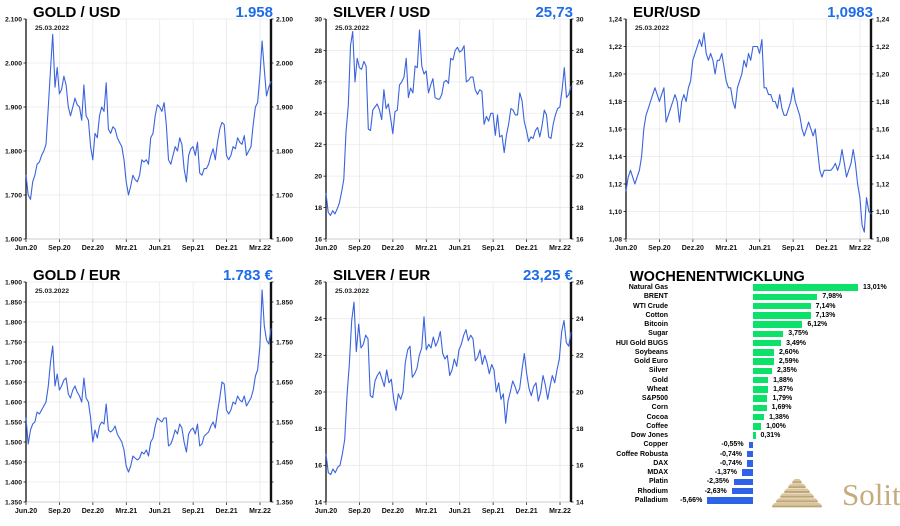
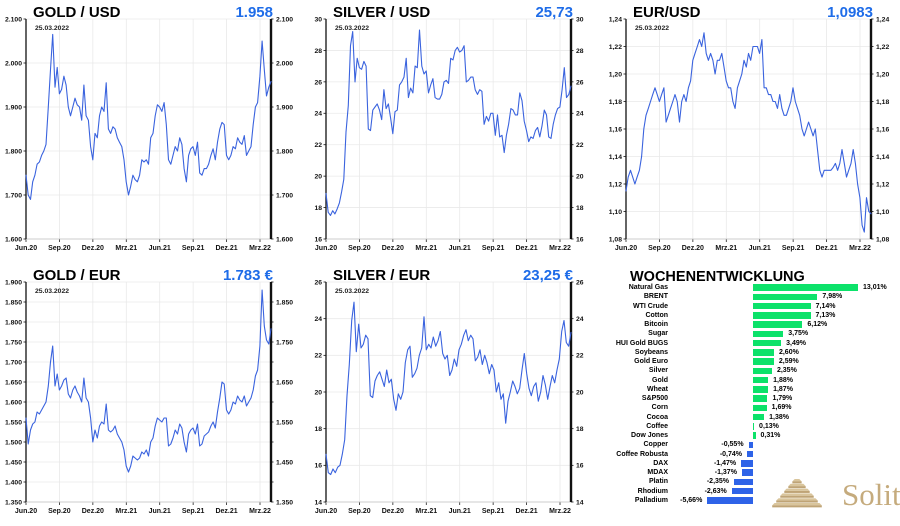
WOCHENENTWICKLUNG/Coffee: 1,00% -> 0,13%
WOCHENENTWICKLUNG/DAX: -0,74% -> -1,47%
